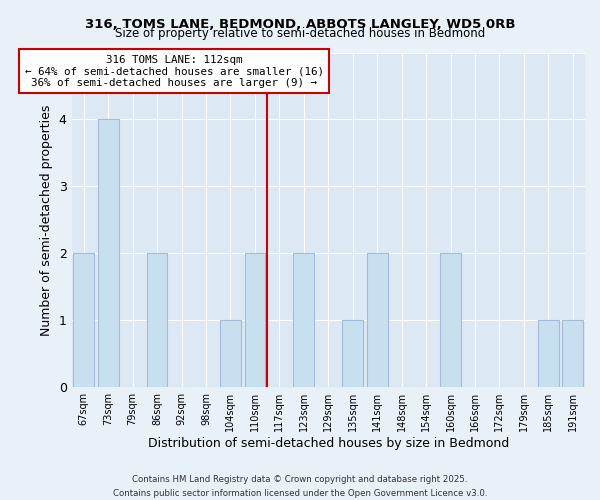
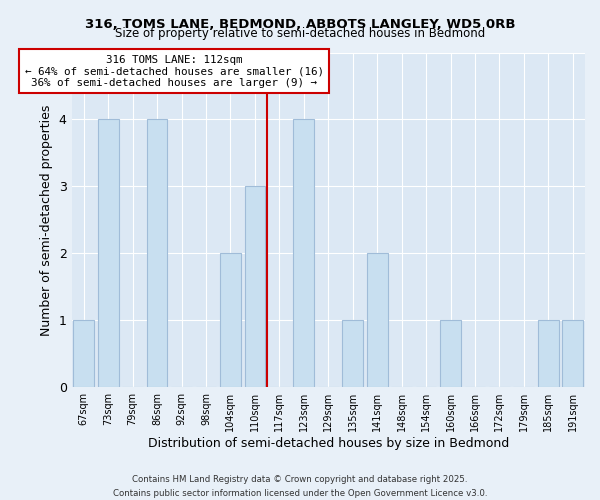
67sqm: 2 -> 1
86sqm: 2 -> 4
104sqm: 1 -> 2
110sqm: 2 -> 3
123sqm: 2 -> 4
160sqm: 2 -> 1
